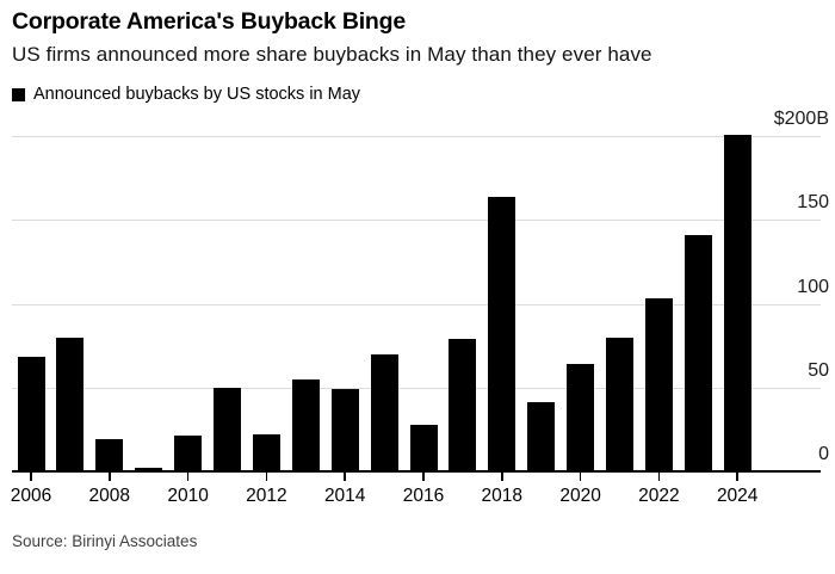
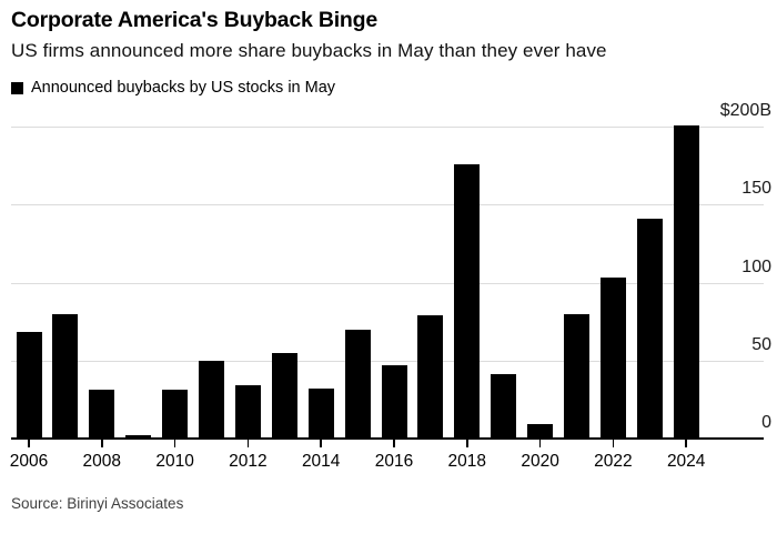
2008: $19B -> $31B
2010: $21B -> $31B
2012: $22B -> $34B
2014: $49B -> $32B
2016: $28B -> $47B
2018: $164B -> $176B
2020: $64B -> $9B
